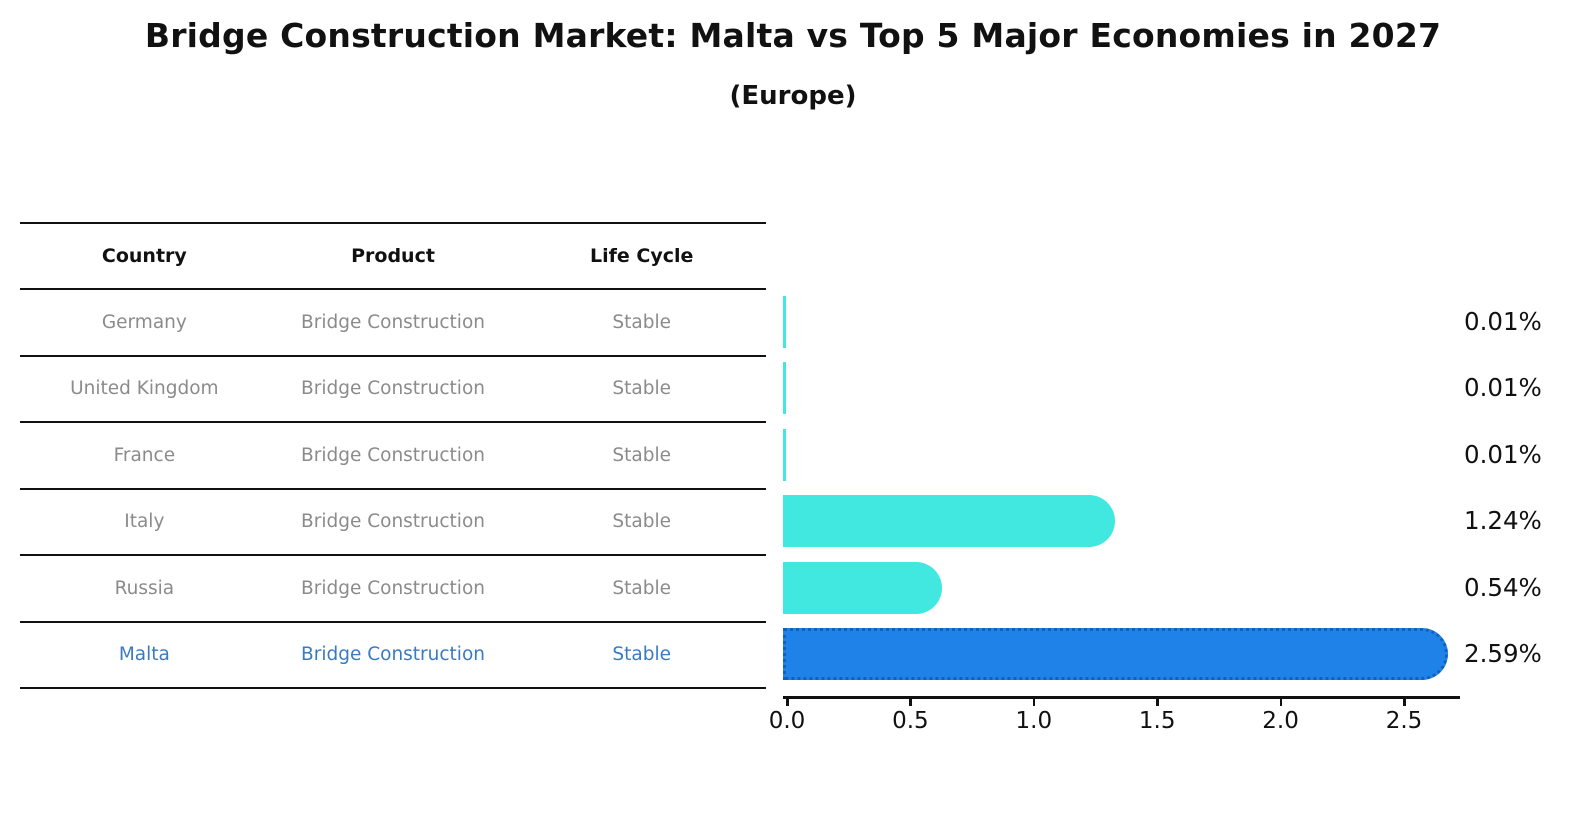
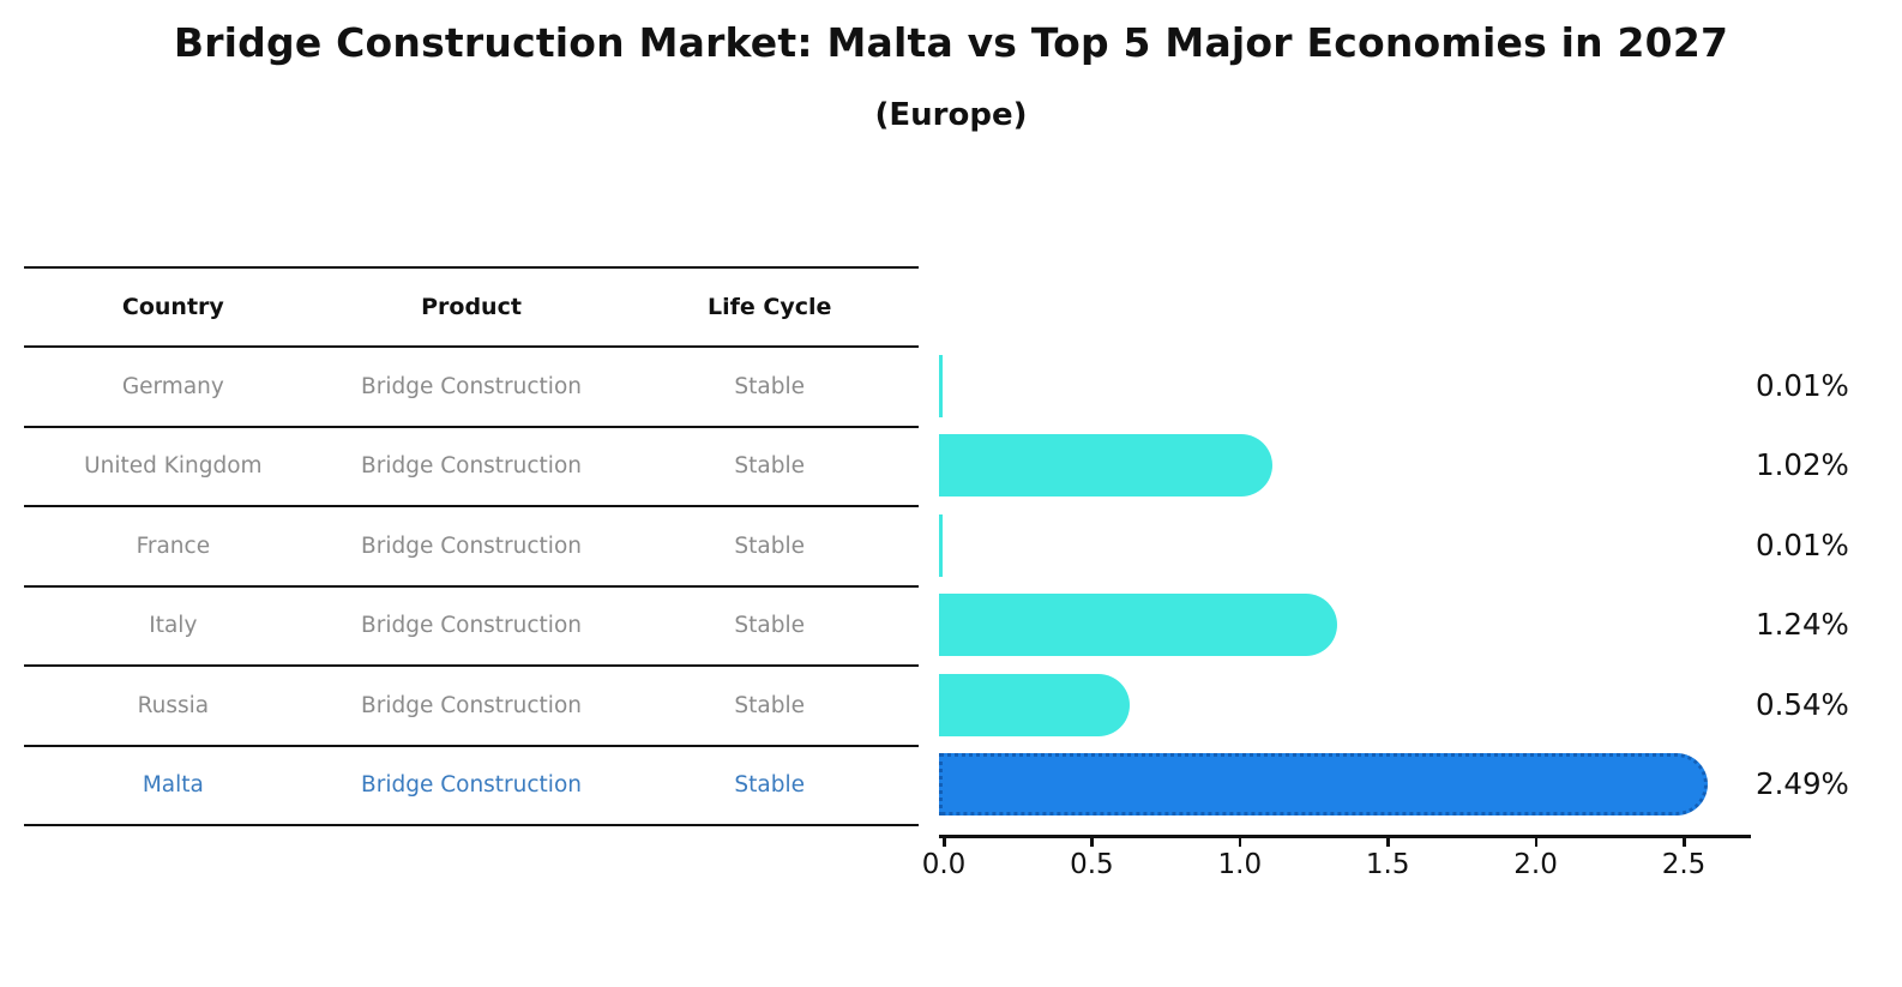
United Kingdom: 0.01% -> 1.02%
Malta: 2.59% -> 2.49%
